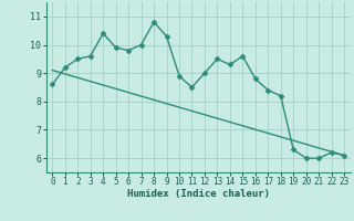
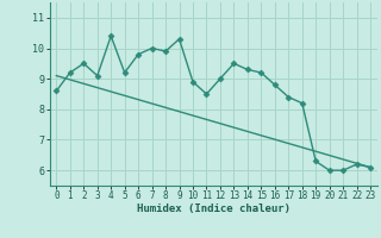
3: 9.6 -> 9.1
5: 9.9 -> 9.2
8: 10.8 -> 9.9
15: 9.6 -> 9.2
